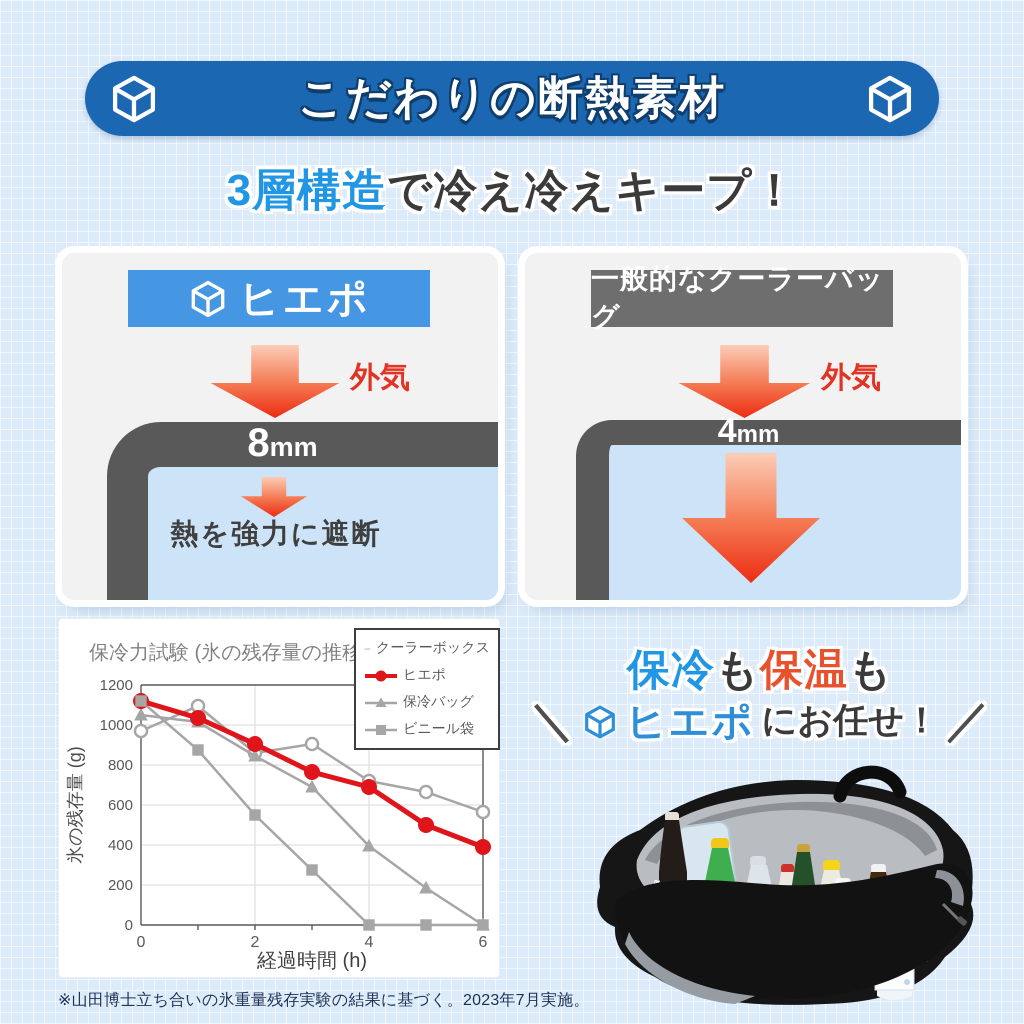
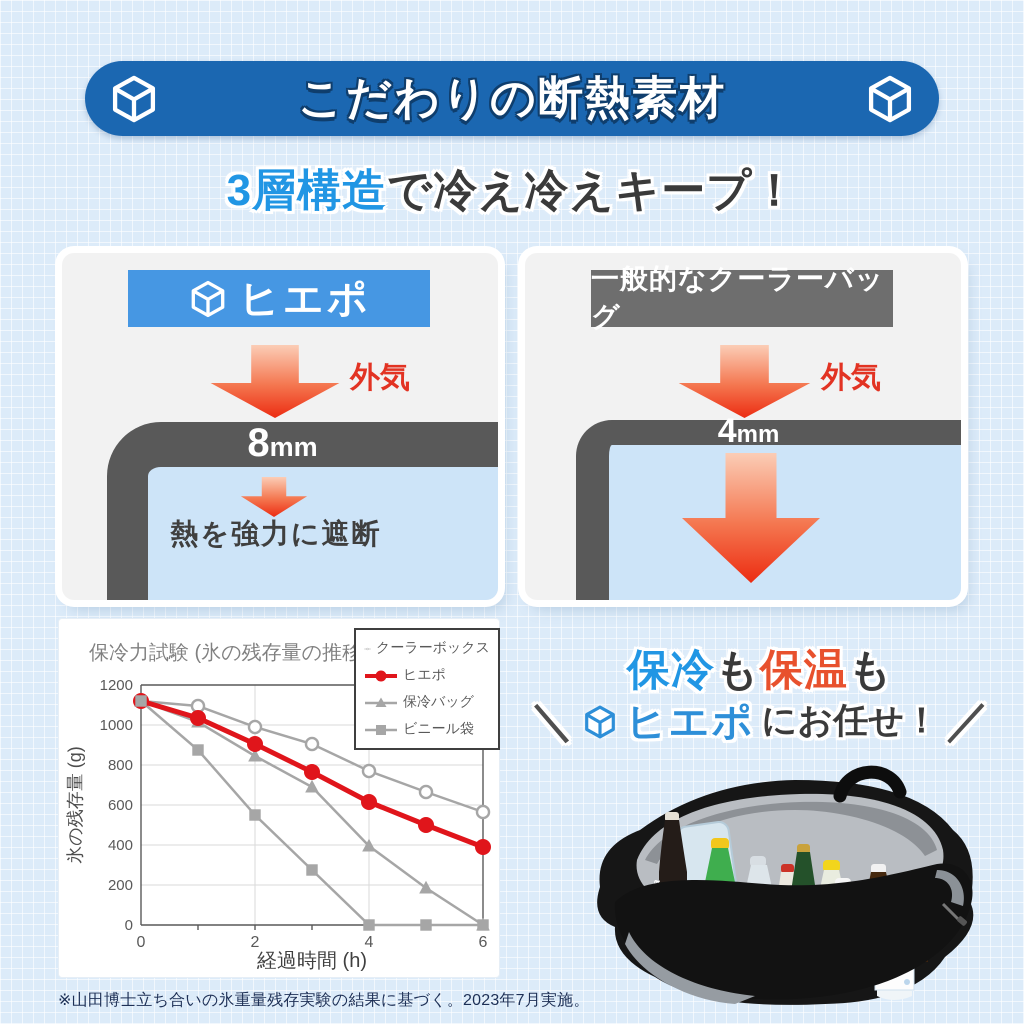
クーラーボックス/0: 970 -> 1120
保冷バッグ/0: 1050 -> 1120
クーラーボックス/2: 860 -> 990
クーラーボックス/4: 720 -> 770
ヒエポ/4: 690 -> 620
